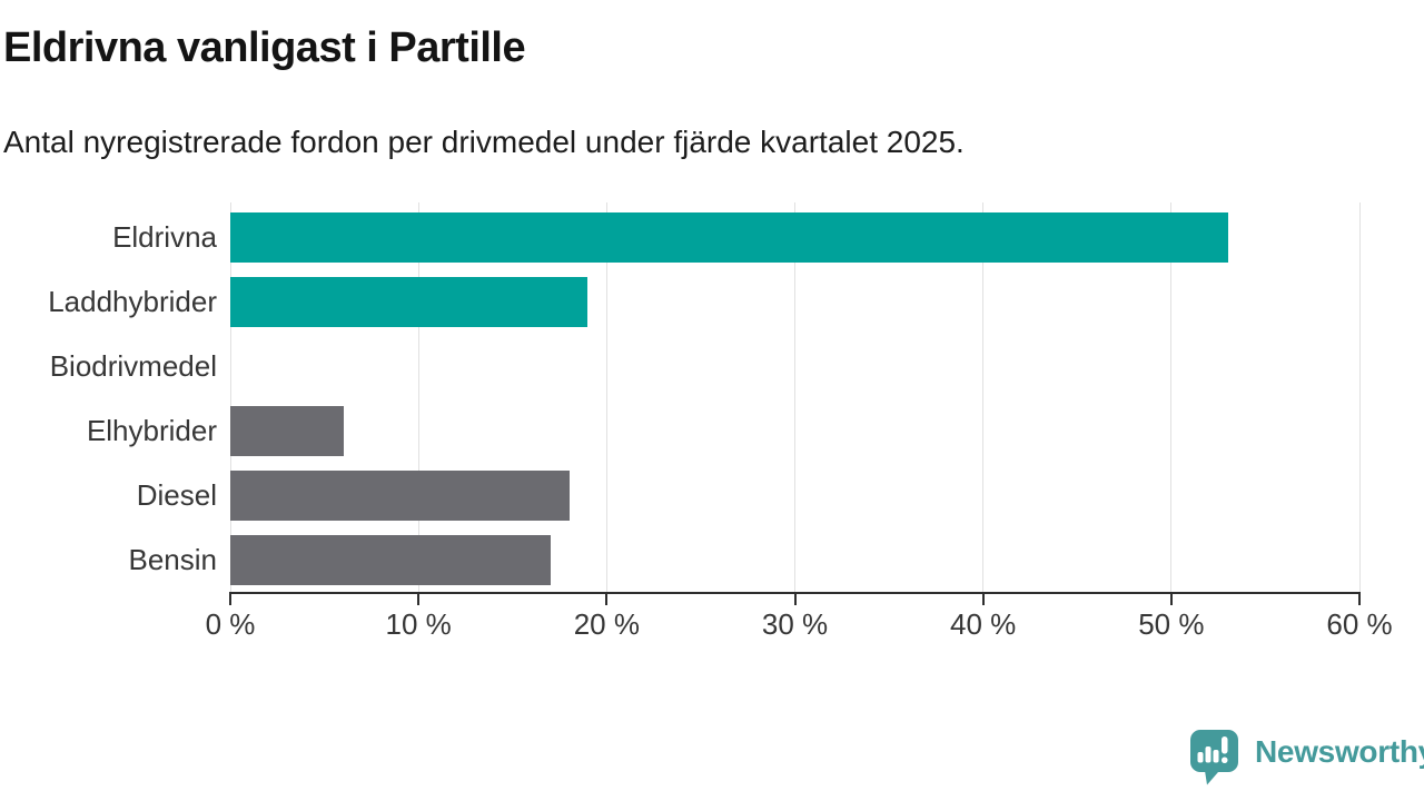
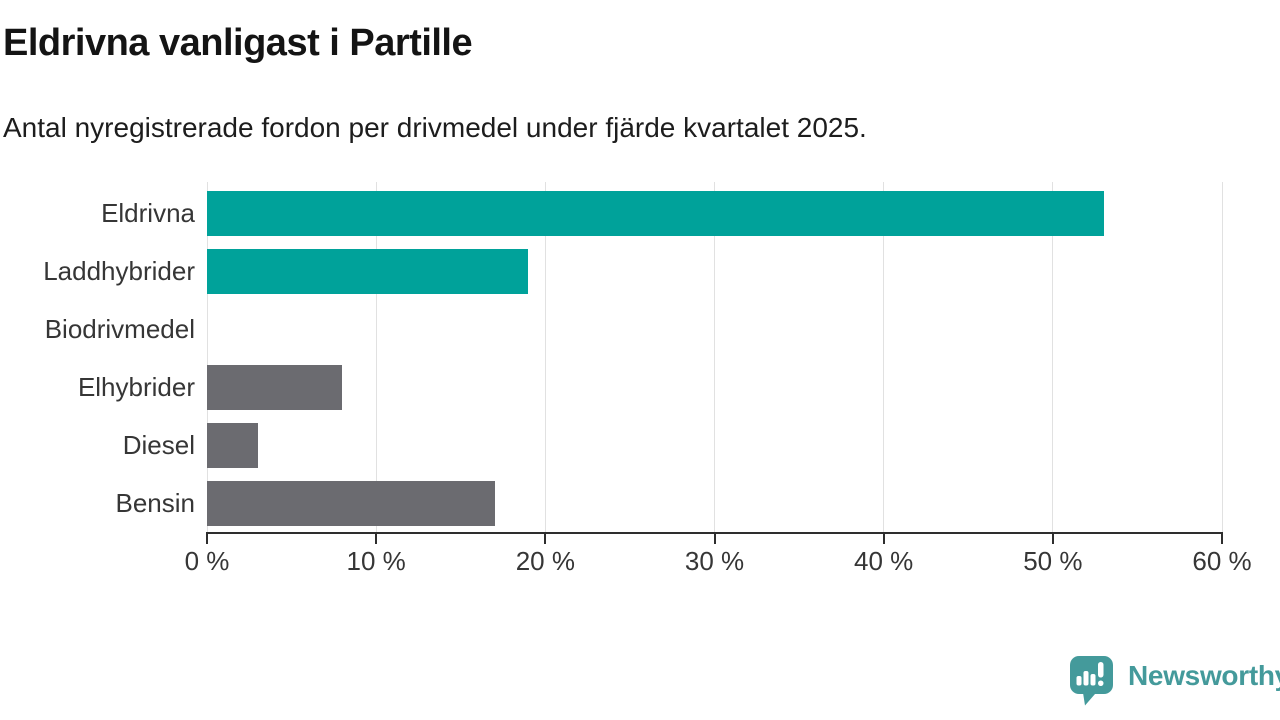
Elhybrider: 6% -> 8%
Diesel: 18% -> 3%
